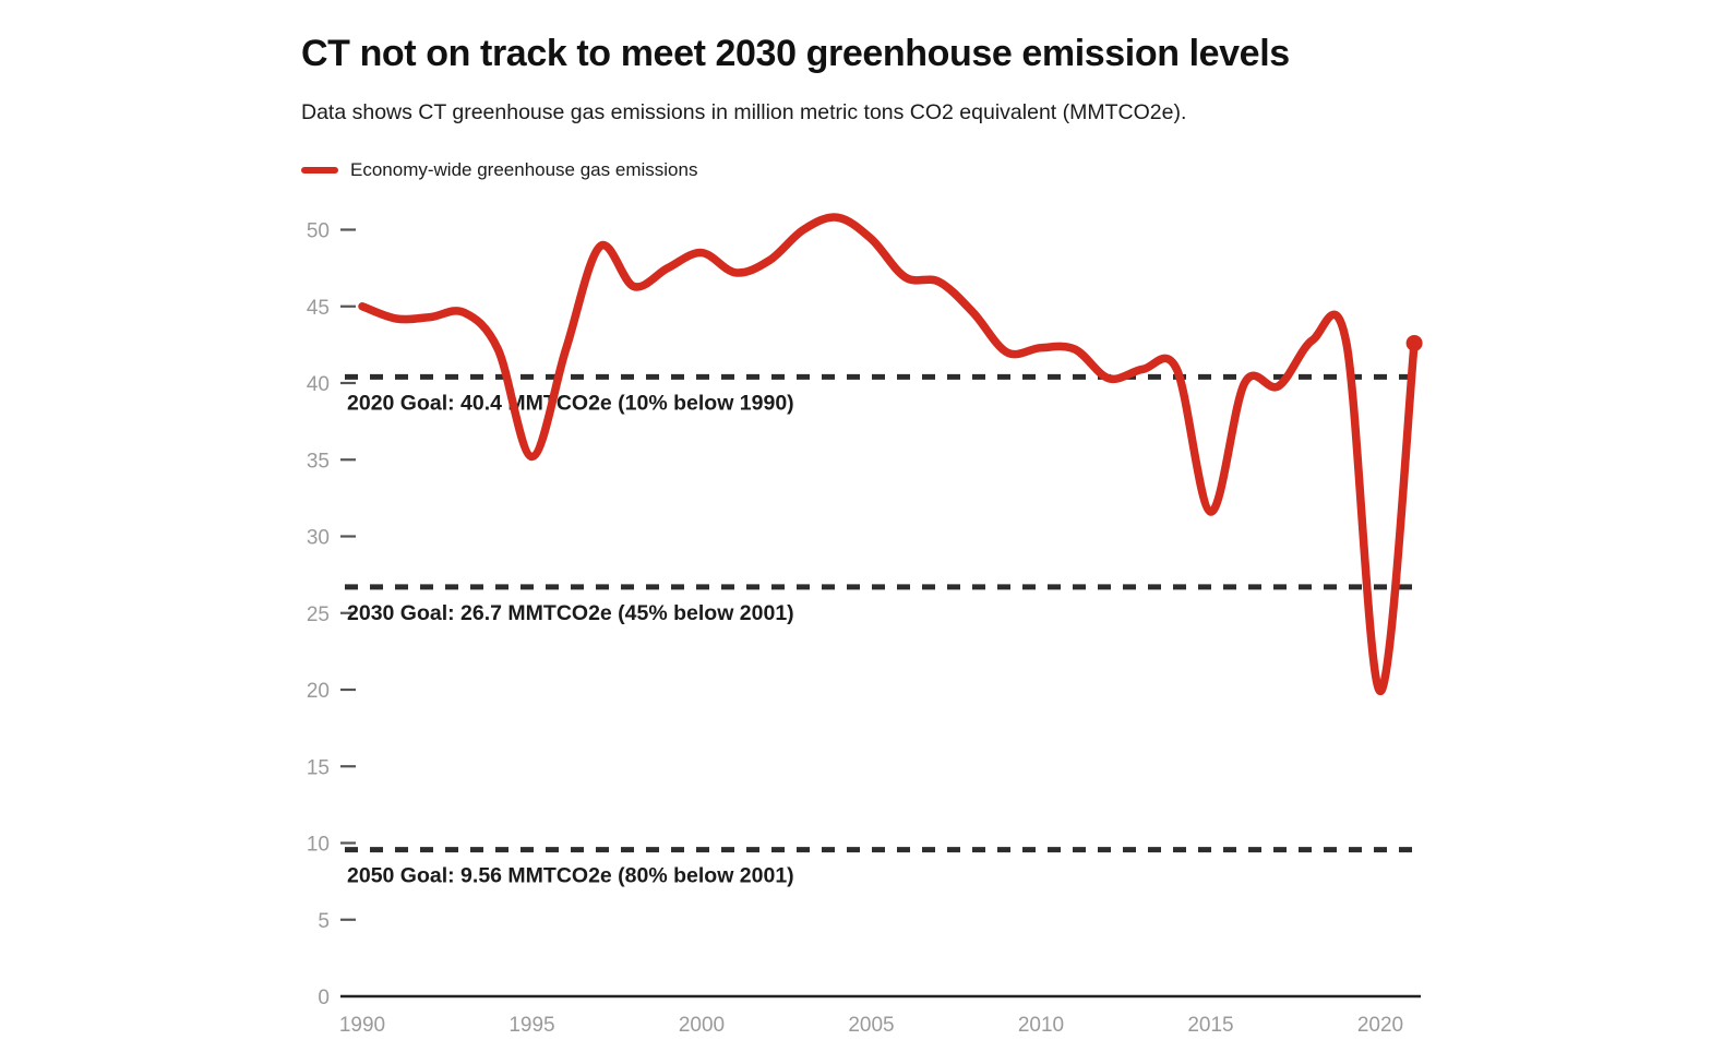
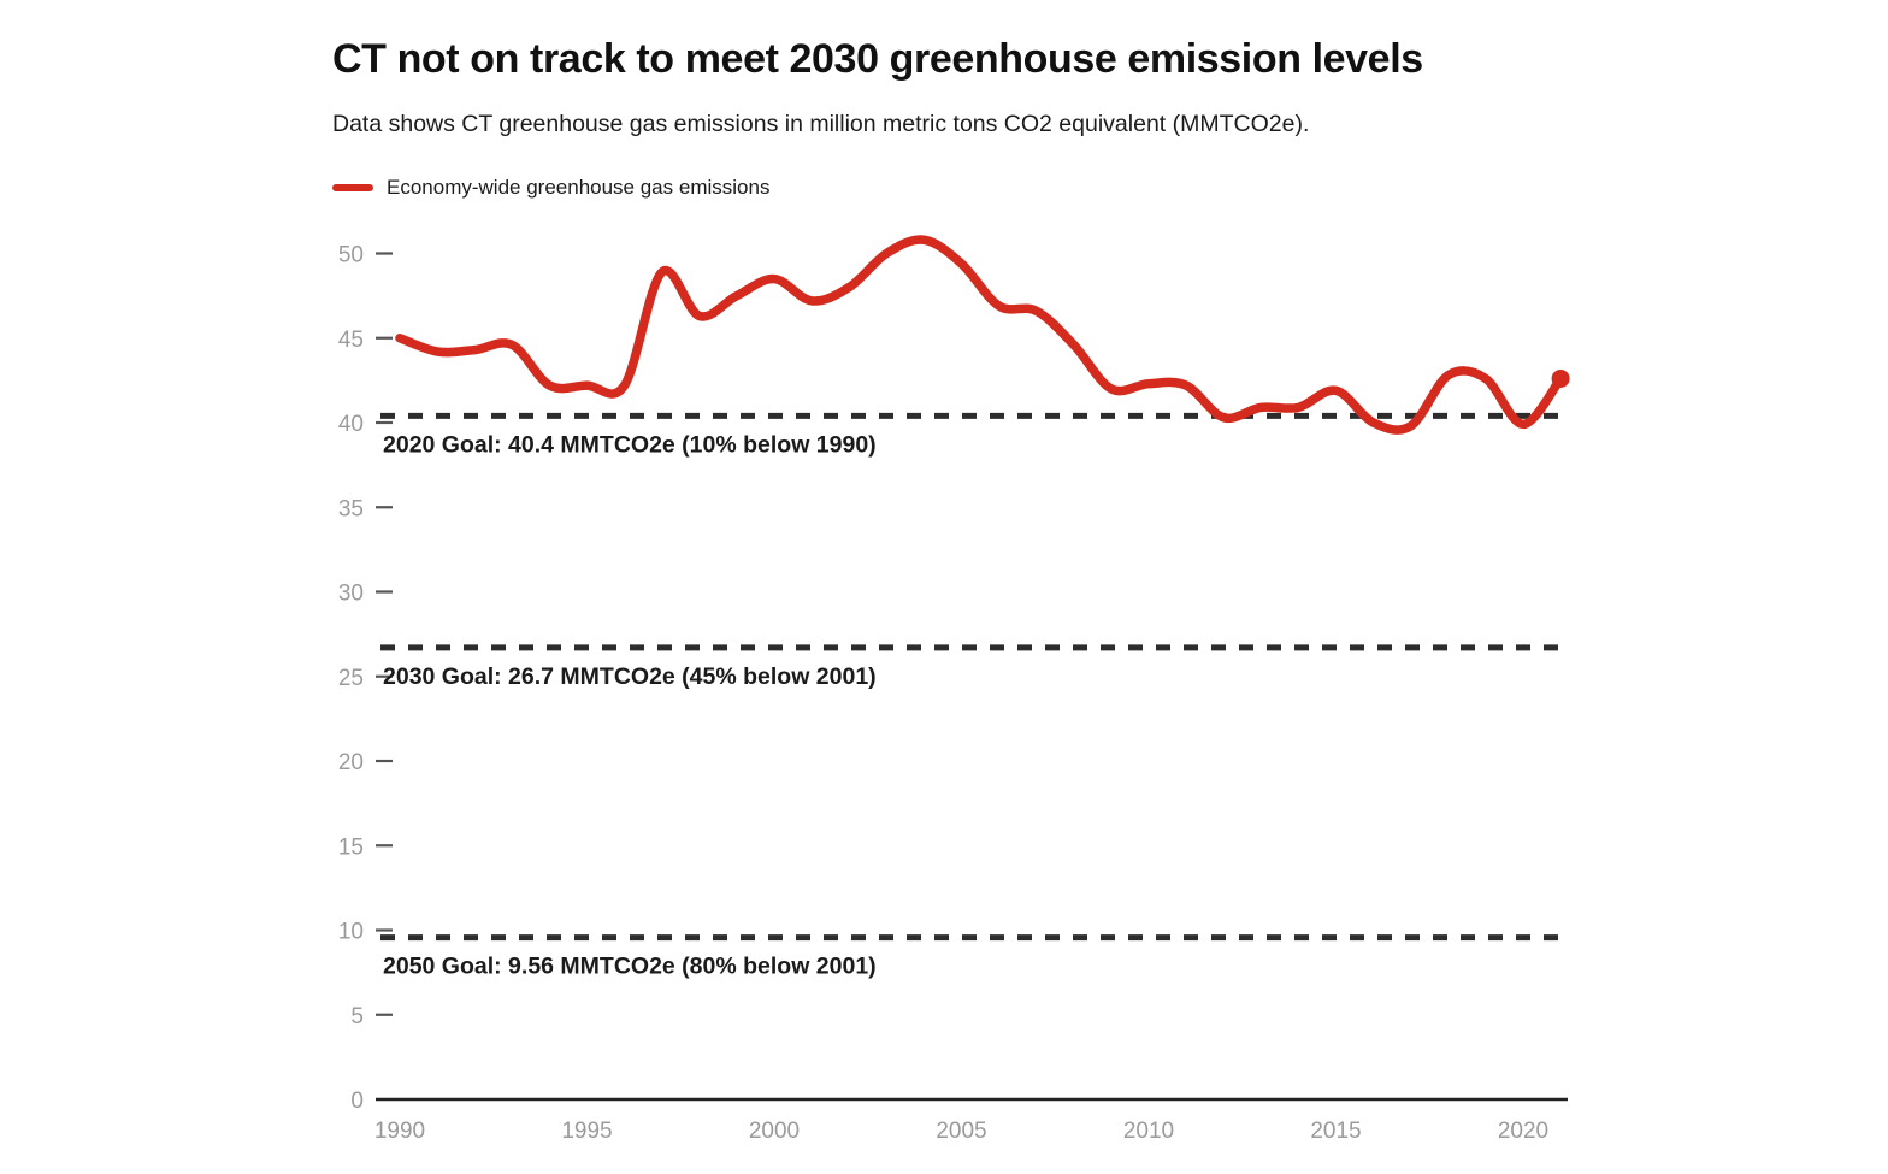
1995: 35.2 -> 42.2
2015: 31.6 -> 41.9
2020: 19.9 -> 39.9
